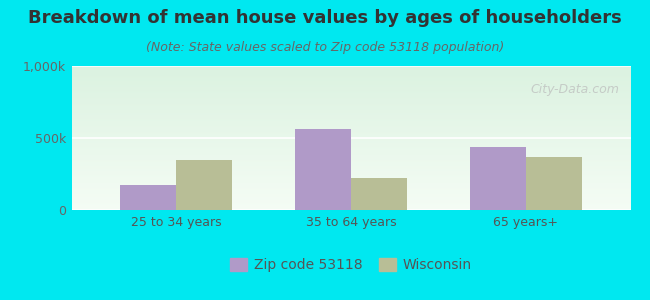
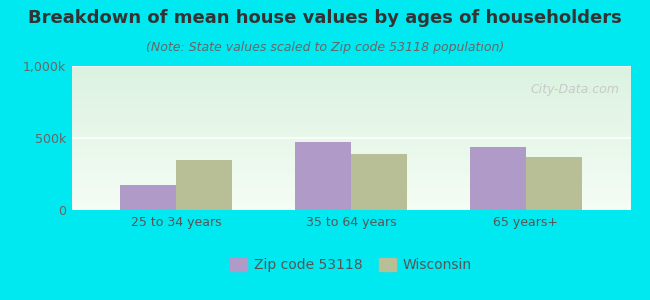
Zip code 53118/35 to 64 years: 560k -> 470k
Wisconsin/35 to 64 years: 220k -> 390k
